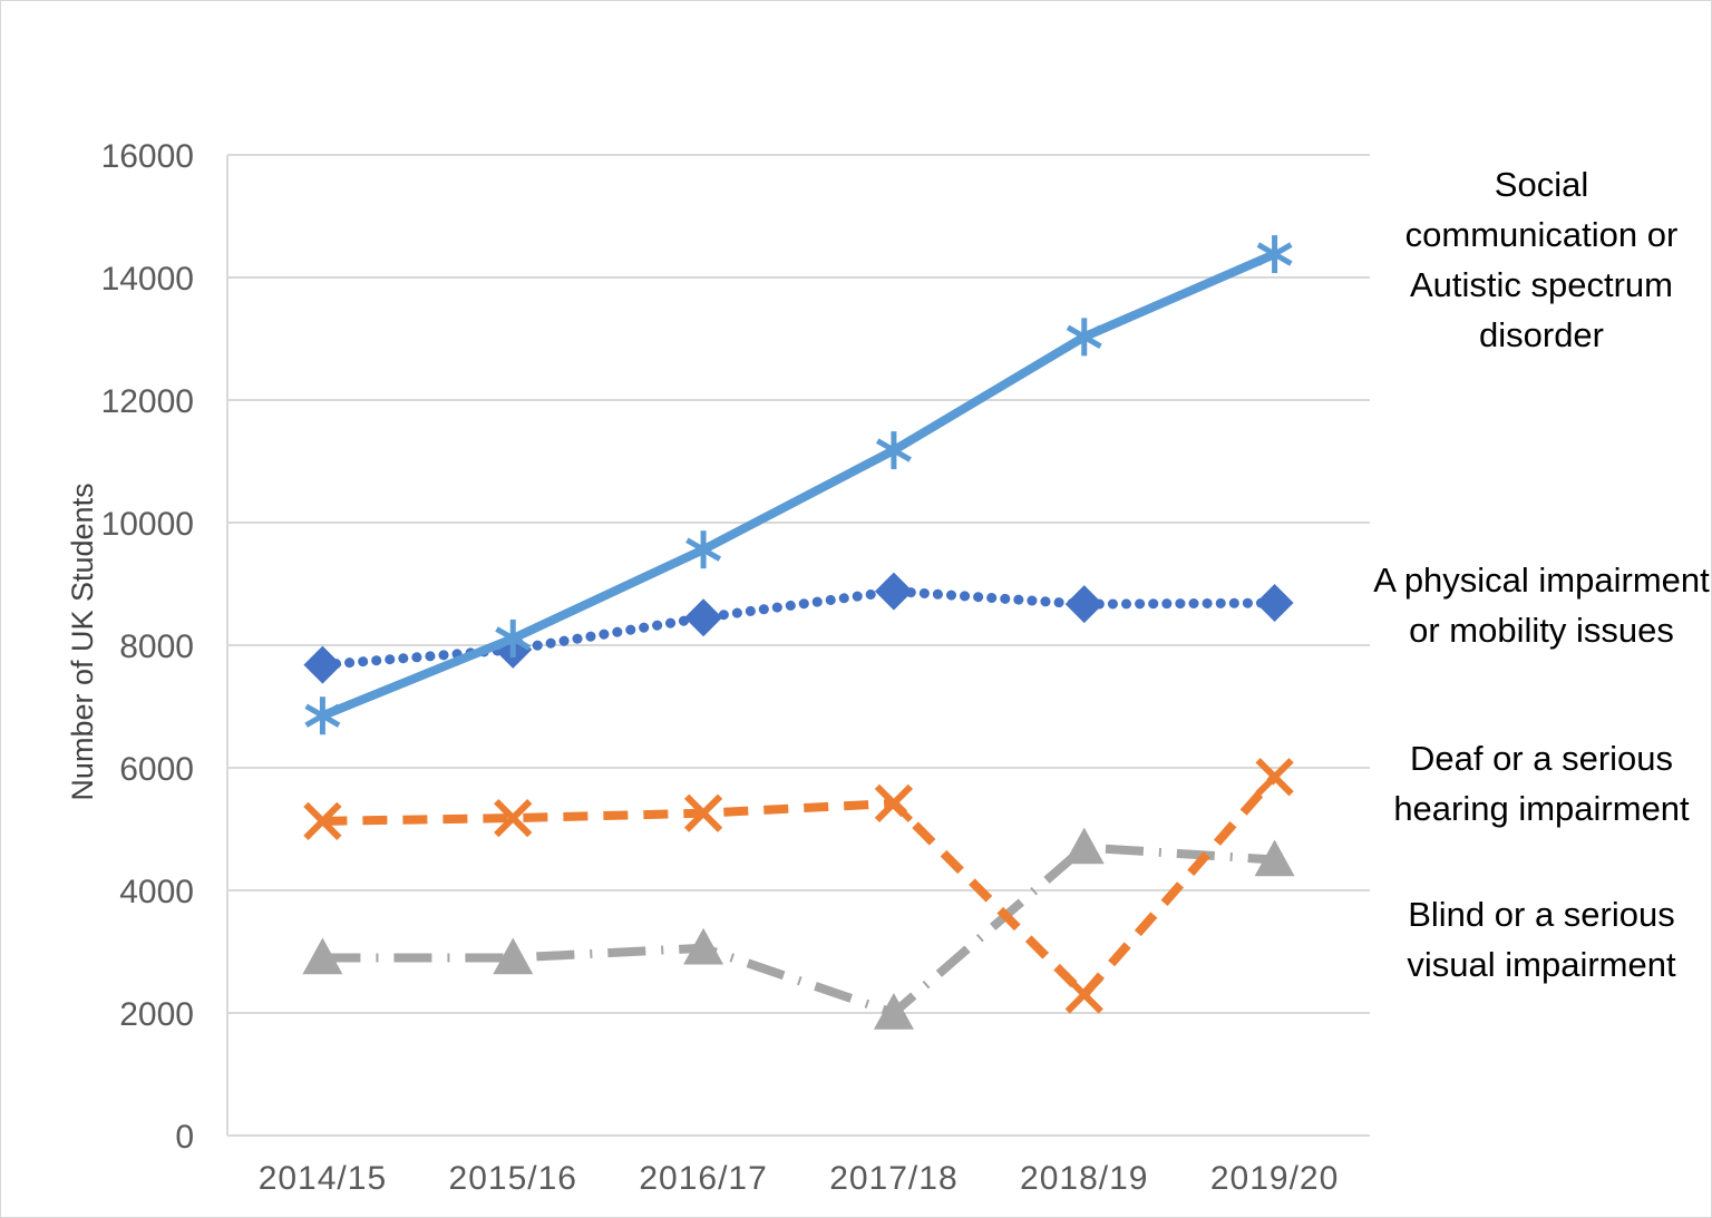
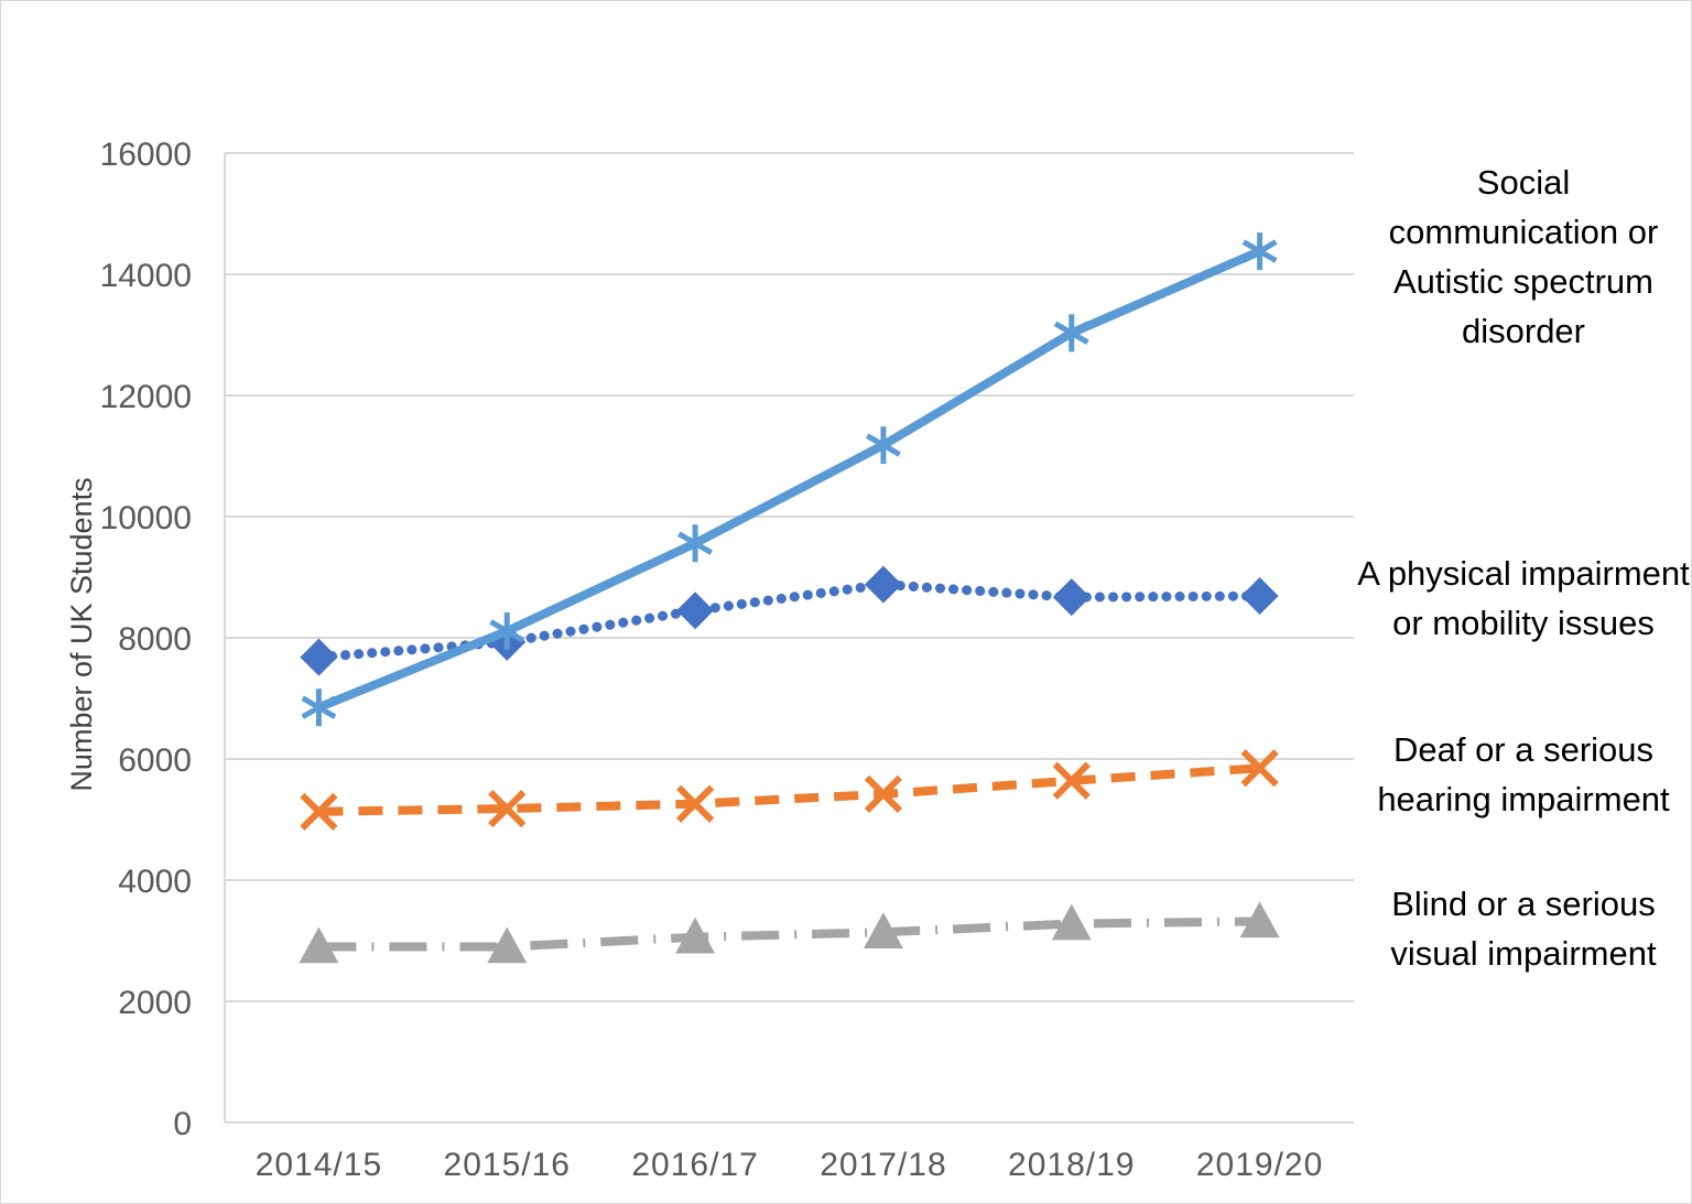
Blind or a serious visual impairment/2017/18: 2000 -> 3100
Deaf or a serious hearing impairment/2018/19: 2300 -> 5600
Blind or a serious visual impairment/2018/19: 4700 -> 3300
Blind or a serious visual impairment/2019/20: 4500 -> 3300
